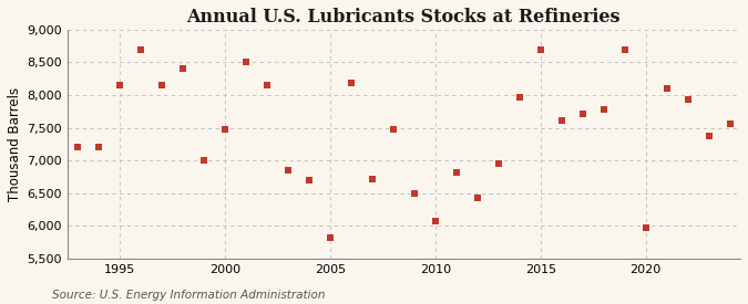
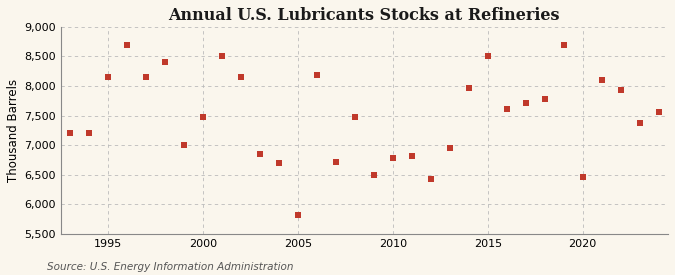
2010: 6,080 -> 6,780
2015: 8,700 -> 8,500
2020: 5,970 -> 6,460
